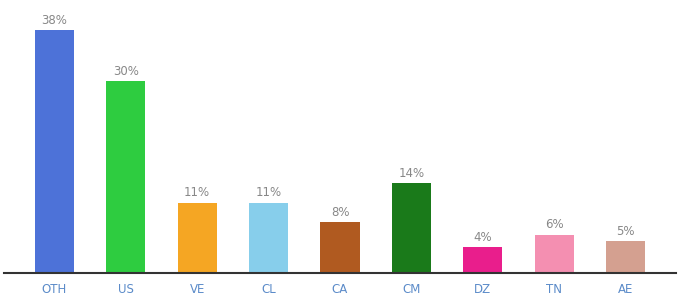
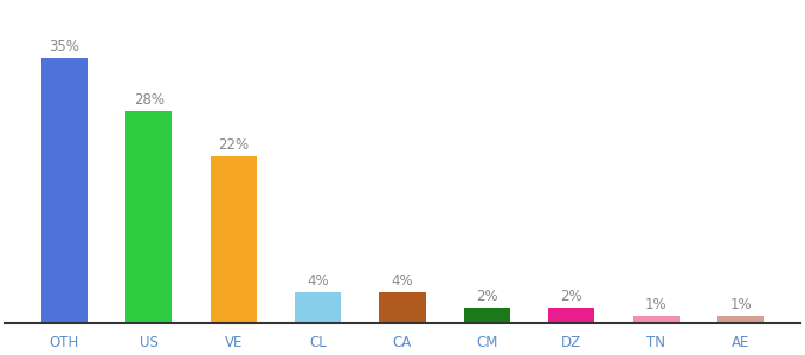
OTH: 38% -> 35%
US: 30% -> 28%
VE: 11% -> 22%
CL: 11% -> 4%
CA: 8% -> 4%
CM: 14% -> 2%
DZ: 4% -> 2%
TN: 6% -> 1%
AE: 5% -> 1%
